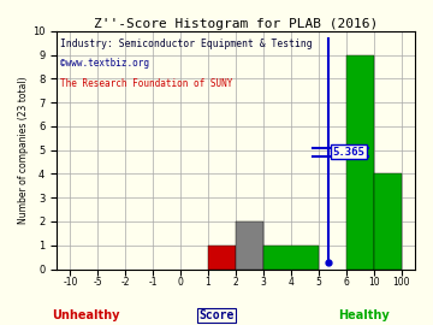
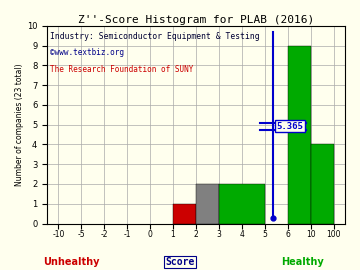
4: 1 -> 2
